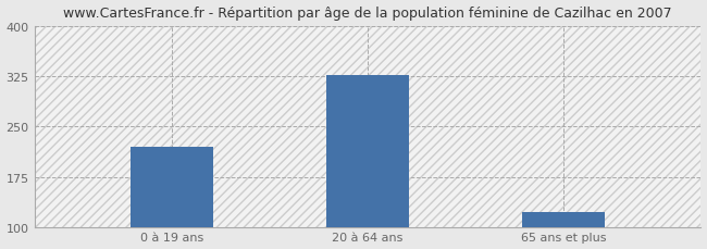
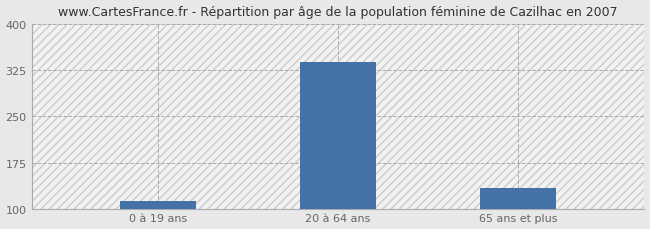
0 à 19 ans: 220 -> 113
20 à 64 ans: 328 -> 338
65 ans et plus: 122 -> 133
